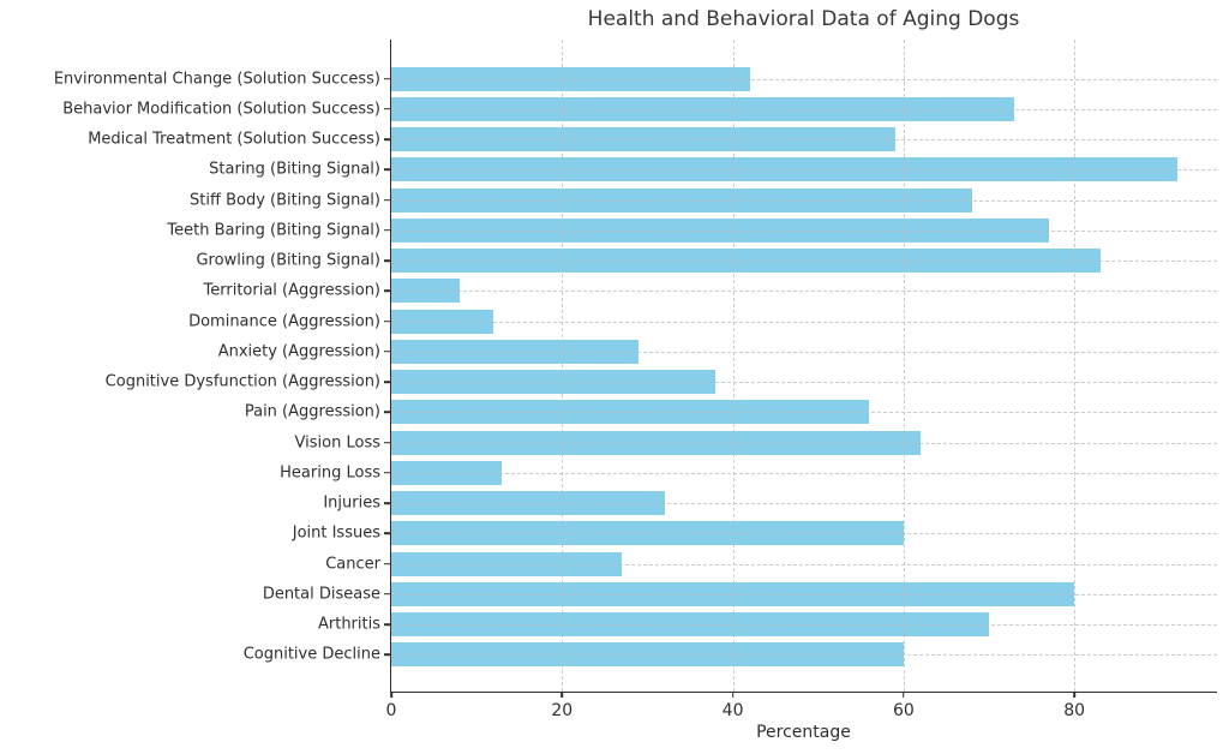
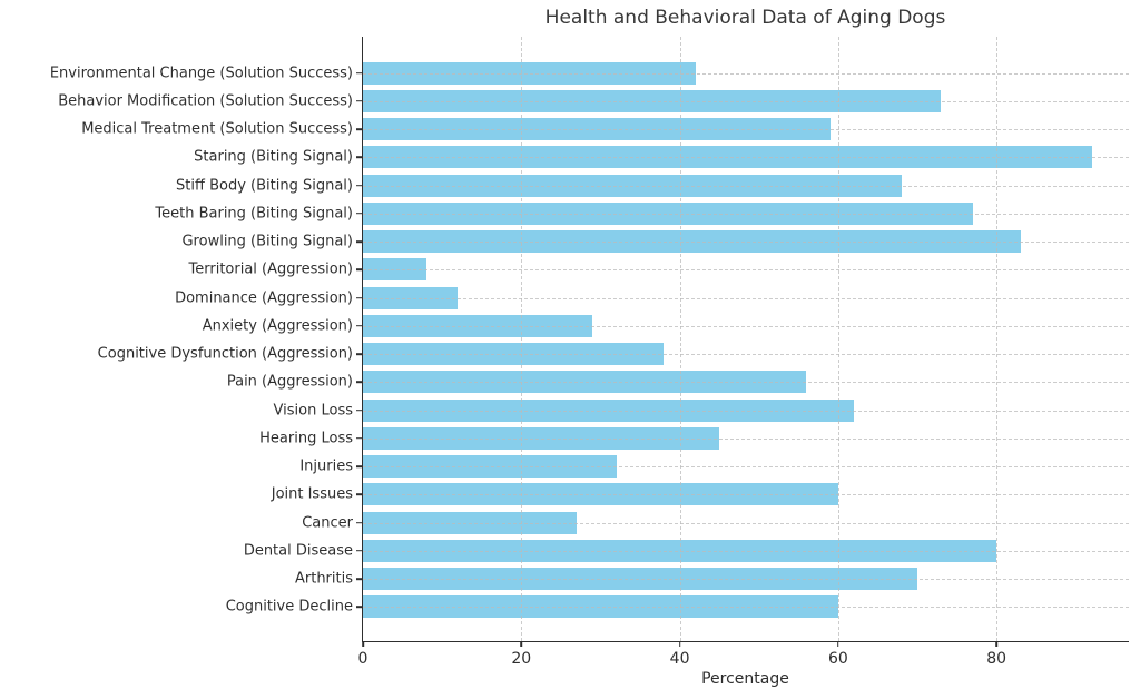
Hearing Loss: 13 -> 45
